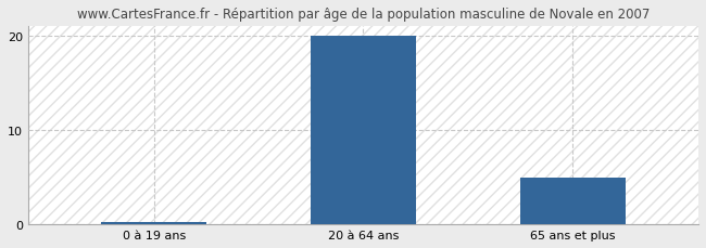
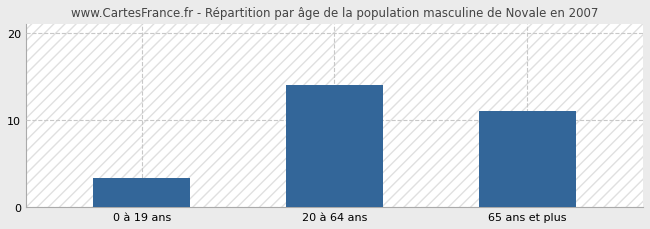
0 à 19 ans: 0.2 -> 3.4
20 à 64 ans: 20.0 -> 14.0
65 ans et plus: 5.0 -> 11.0
